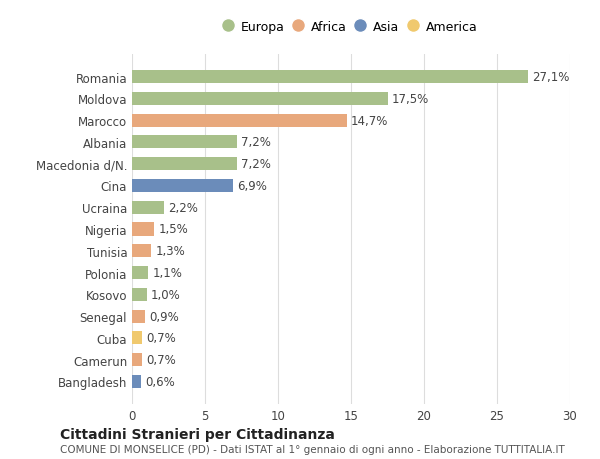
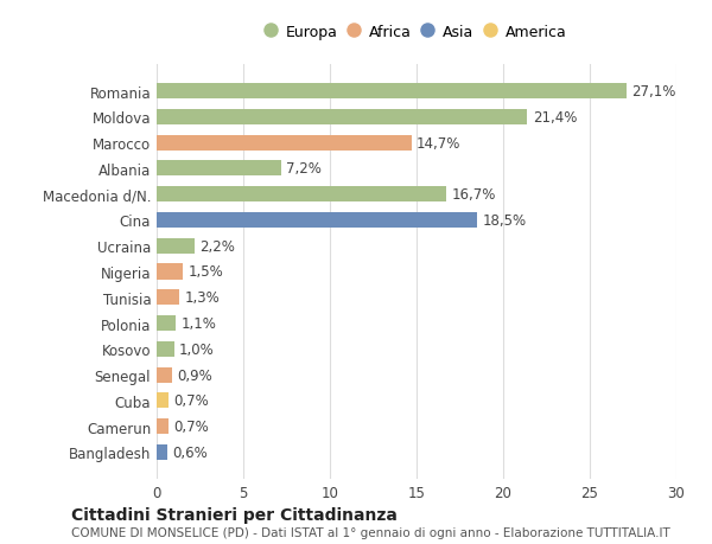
Moldova: 17,5% -> 21,4%
Macedonia d/N.: 7,2% -> 16,7%
Cina: 6,9% -> 18,5%
